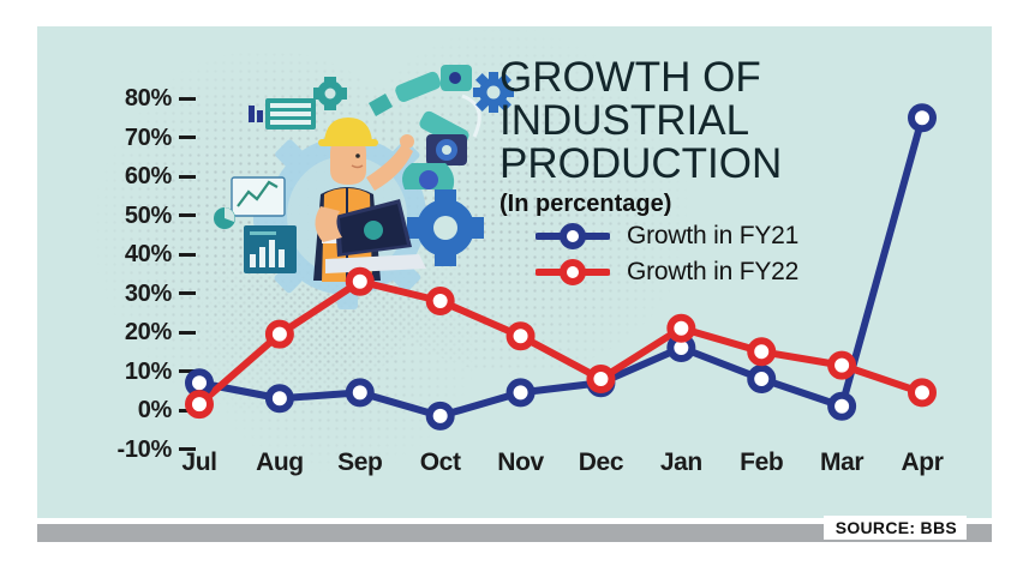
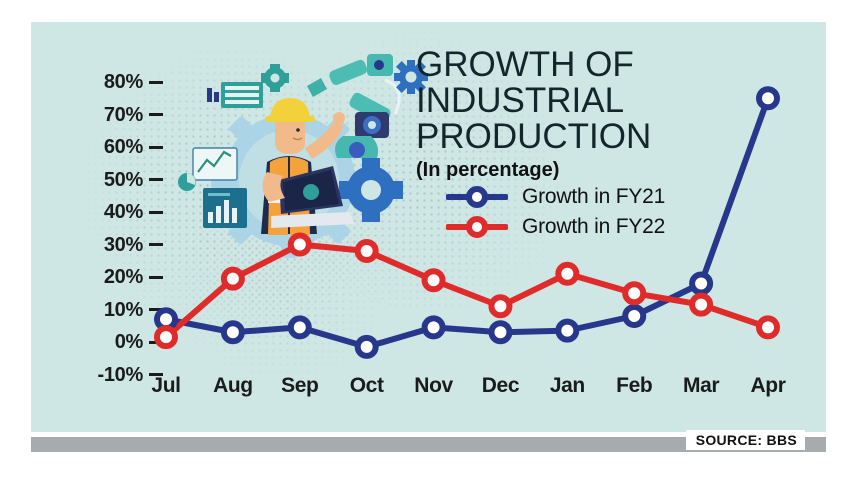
Growth in FY22/Sep: 33% -> 30%
Growth in FY21/Dec: 7% -> 3%
Growth in FY22/Dec: 8% -> 11%
Growth in FY21/Jan: 16% -> 4%
Growth in FY21/Mar: 1% -> 18%
